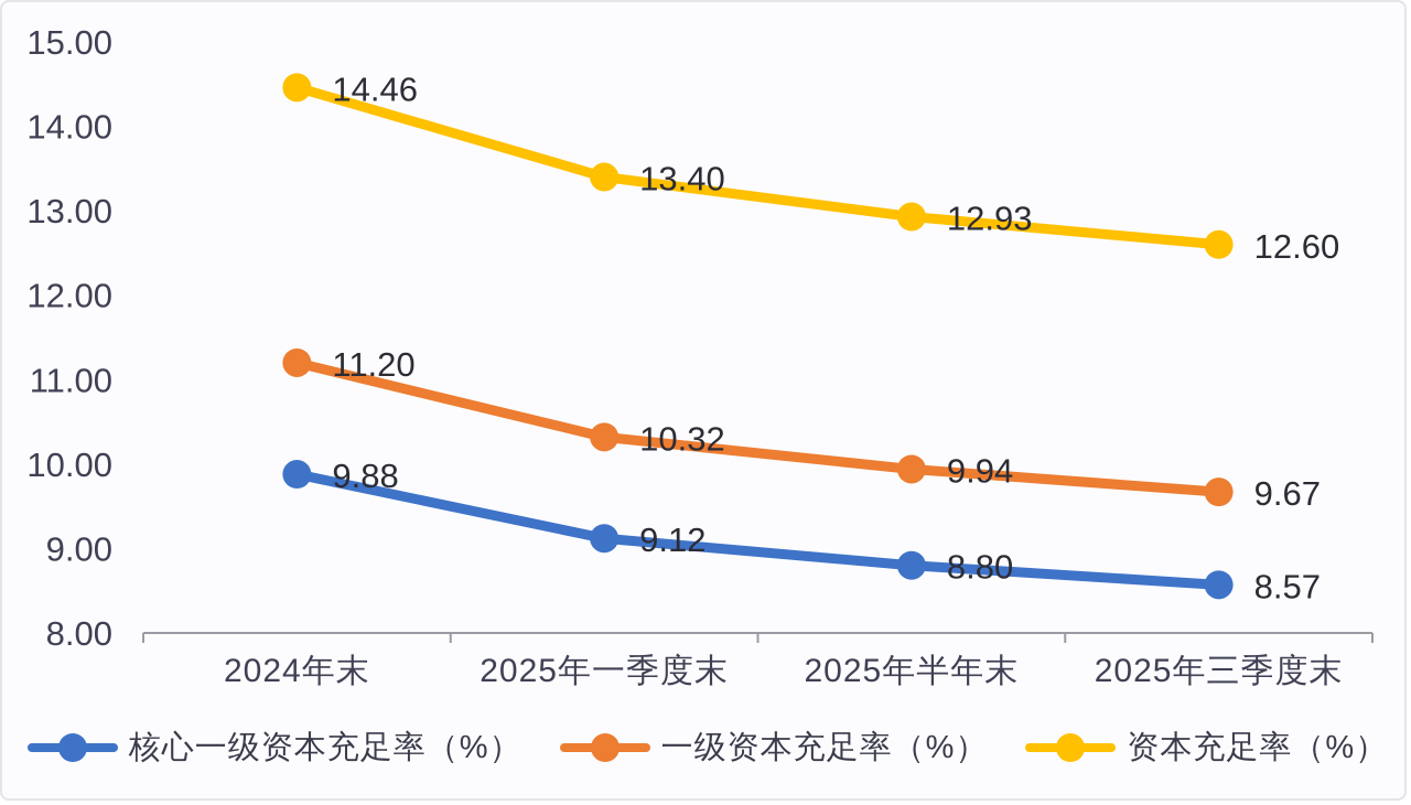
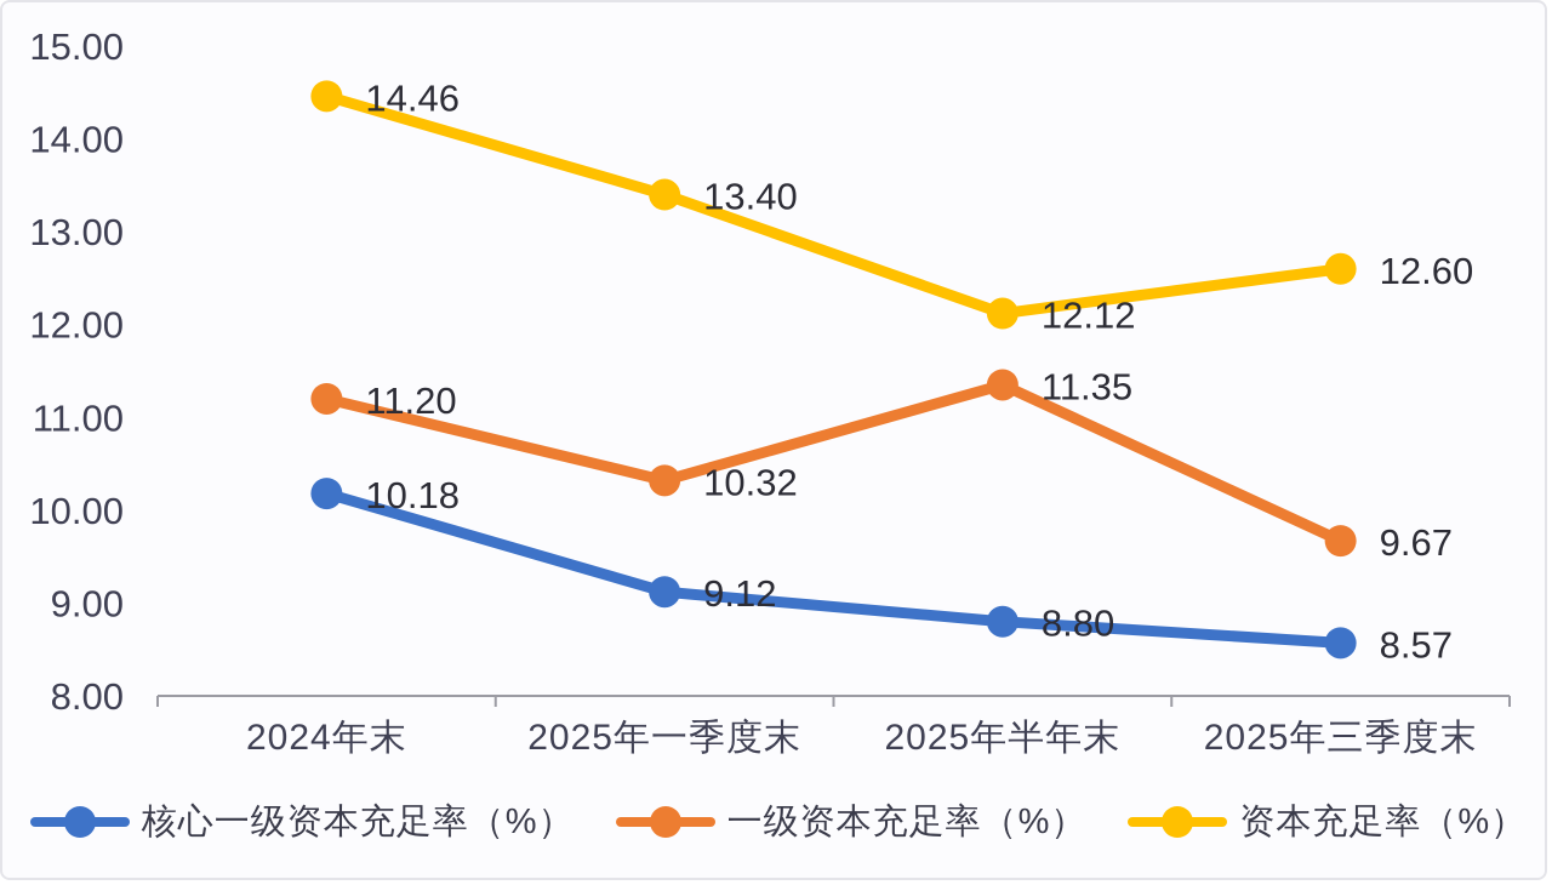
核心一级资本充足率（%）/2024年末: 9.88 -> 10.18
一级资本充足率（%）/2025年半年末: 9.94 -> 11.35
资本充足率（%）/2025年半年末: 12.93 -> 12.12
